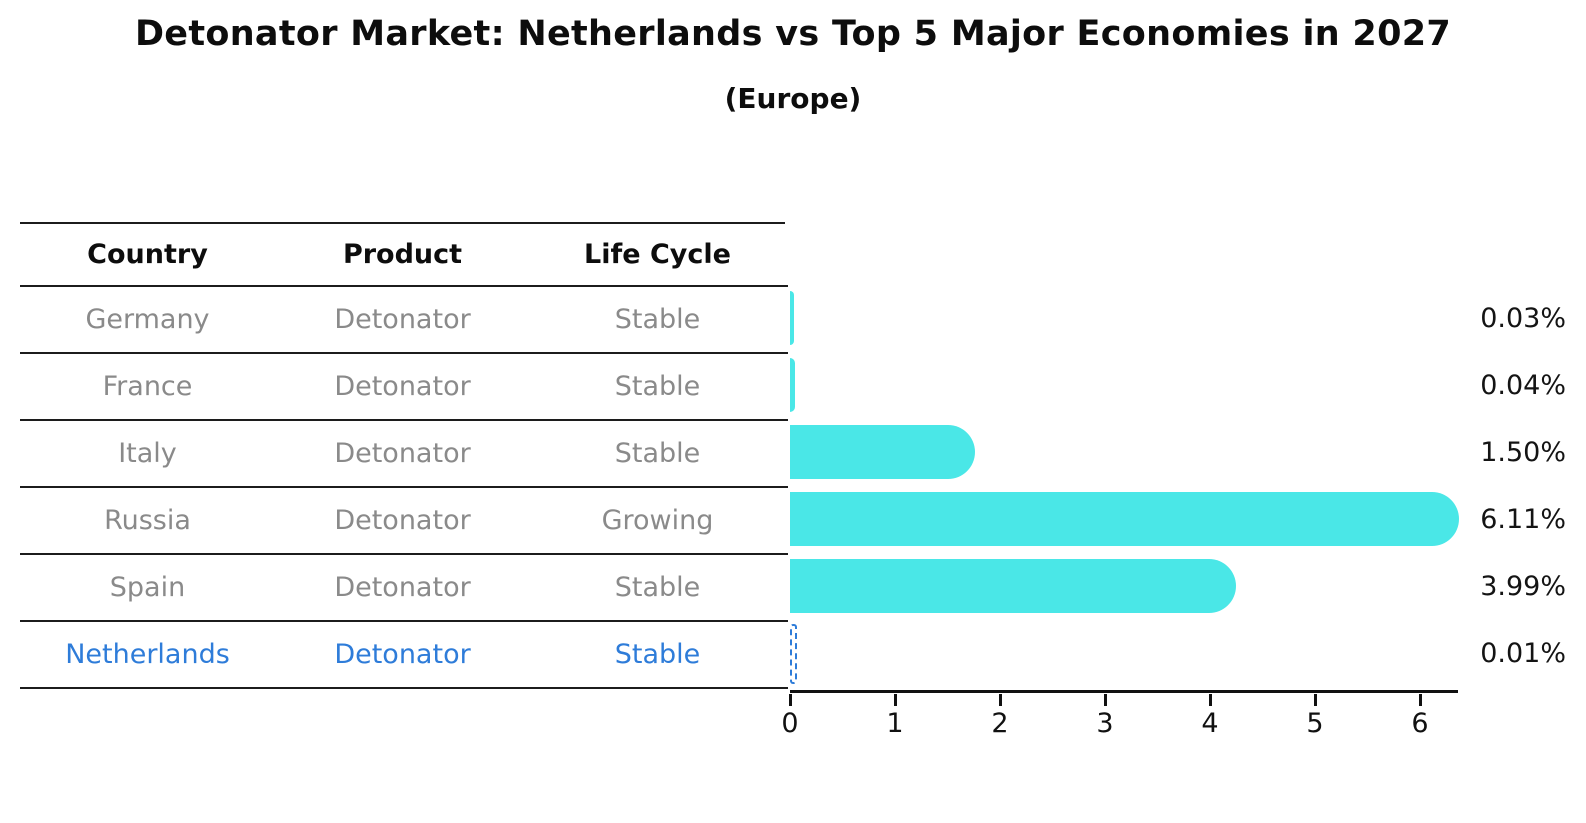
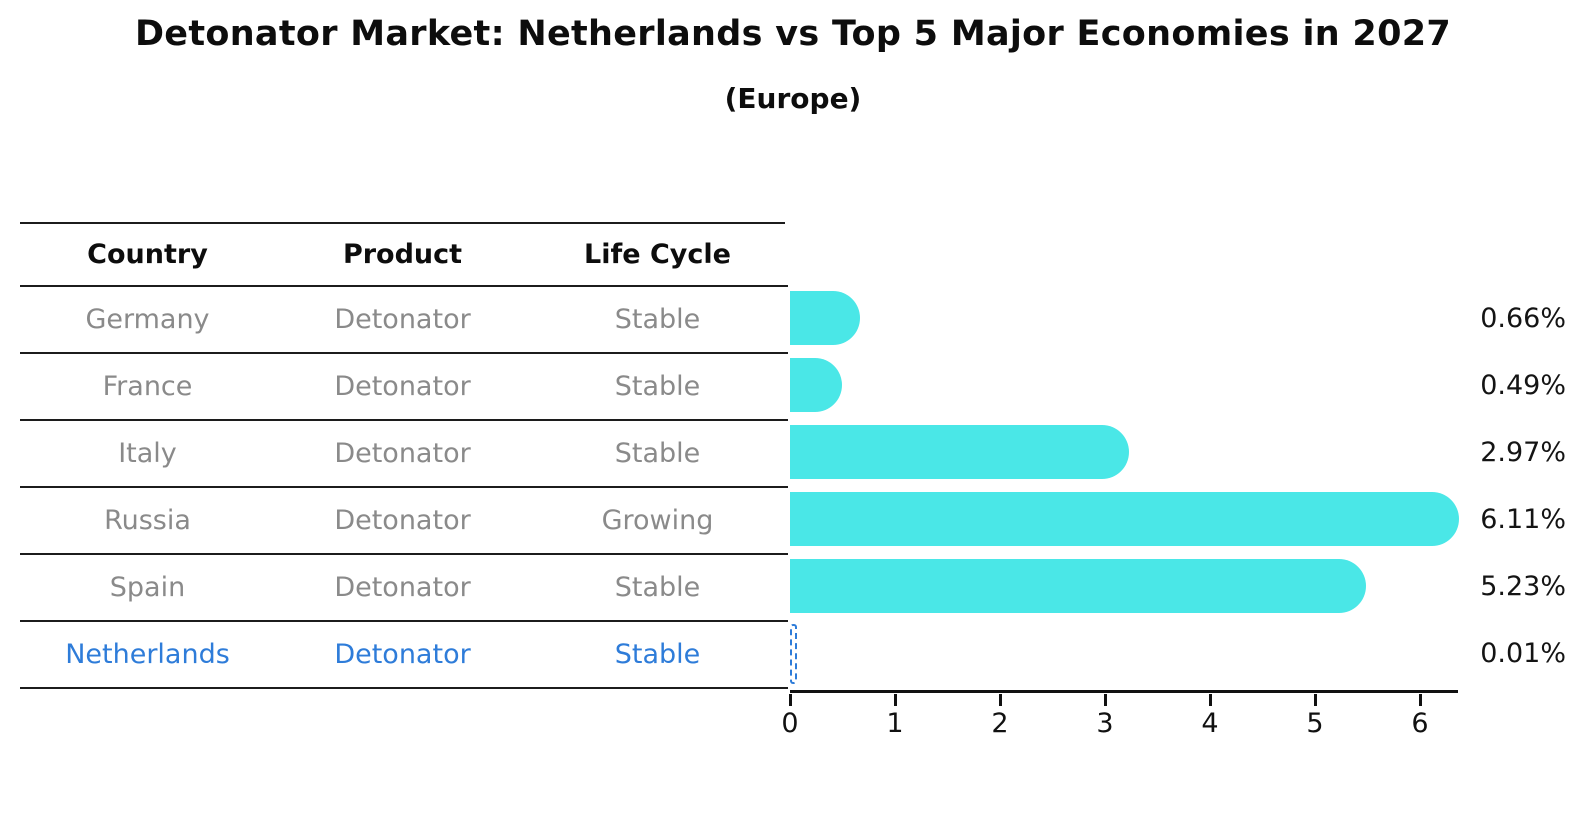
Germany: 0.03% -> 0.66%
France: 0.04% -> 0.49%
Italy: 1.50% -> 2.97%
Spain: 3.99% -> 5.23%
